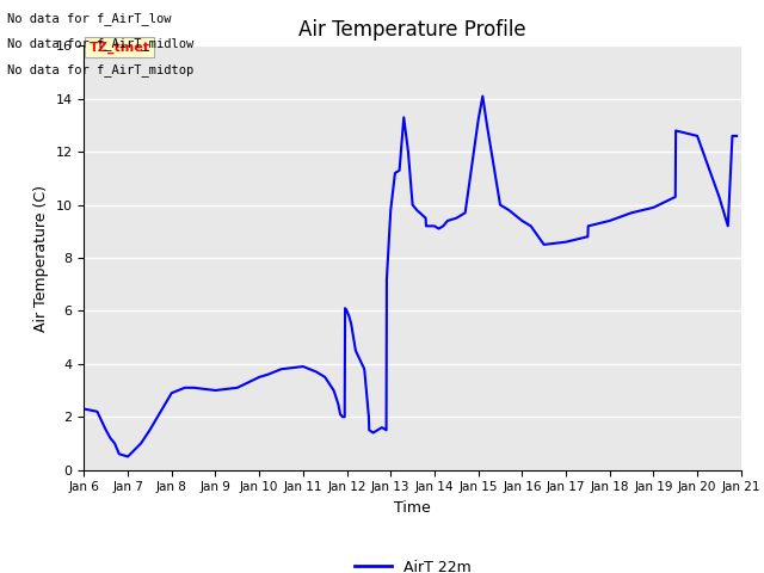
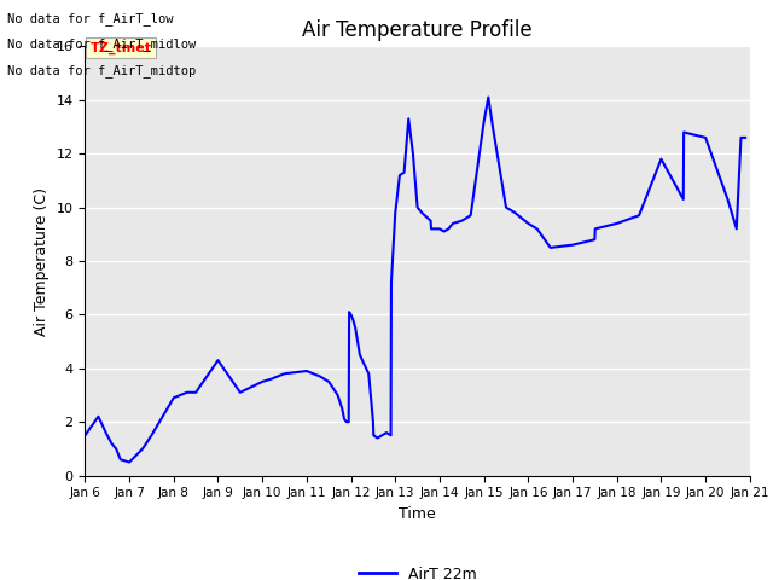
Jan 6: 2.3 -> 1.5
Jan 9: 3.0 -> 4.3
Jan 19: 9.9 -> 11.8
